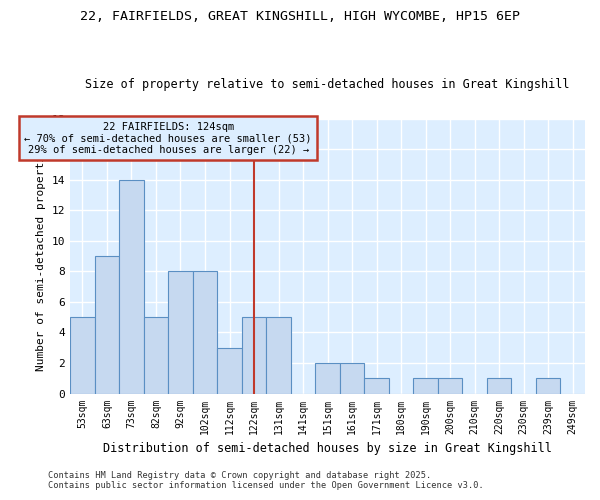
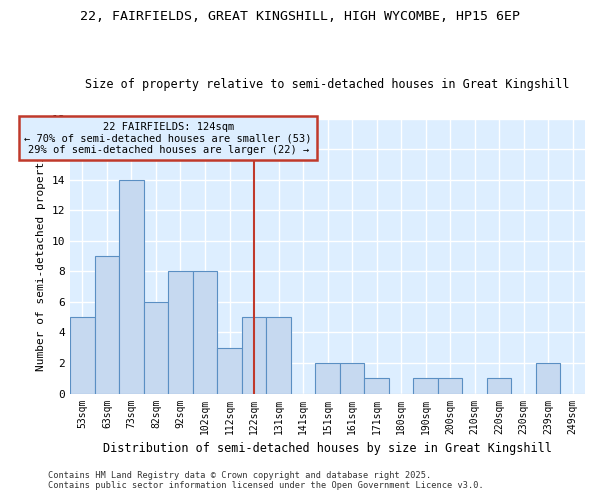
82sqm: 5 -> 6
239sqm: 1 -> 2
